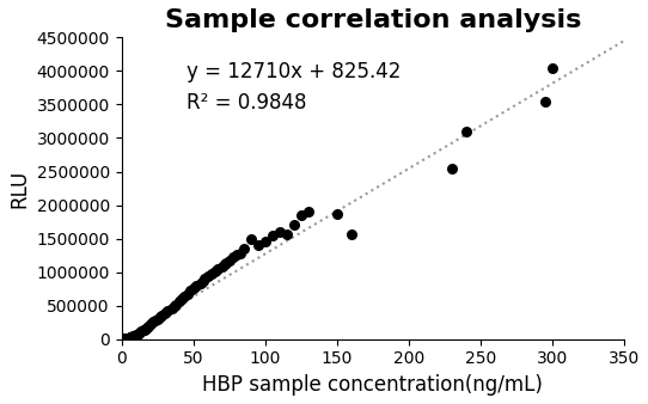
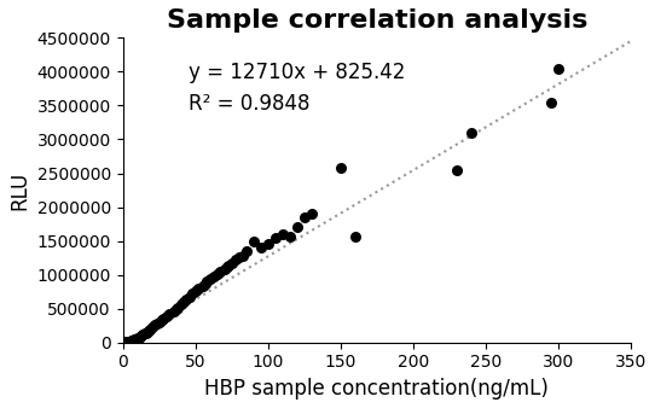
150: 1870000 -> 2580000
